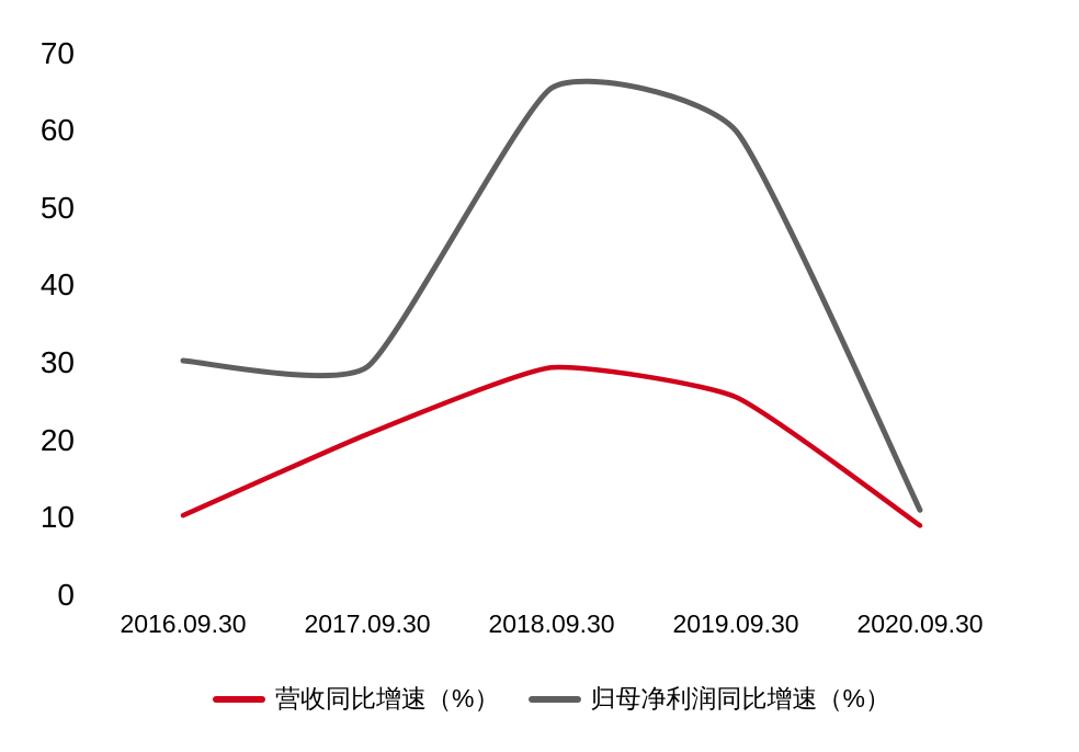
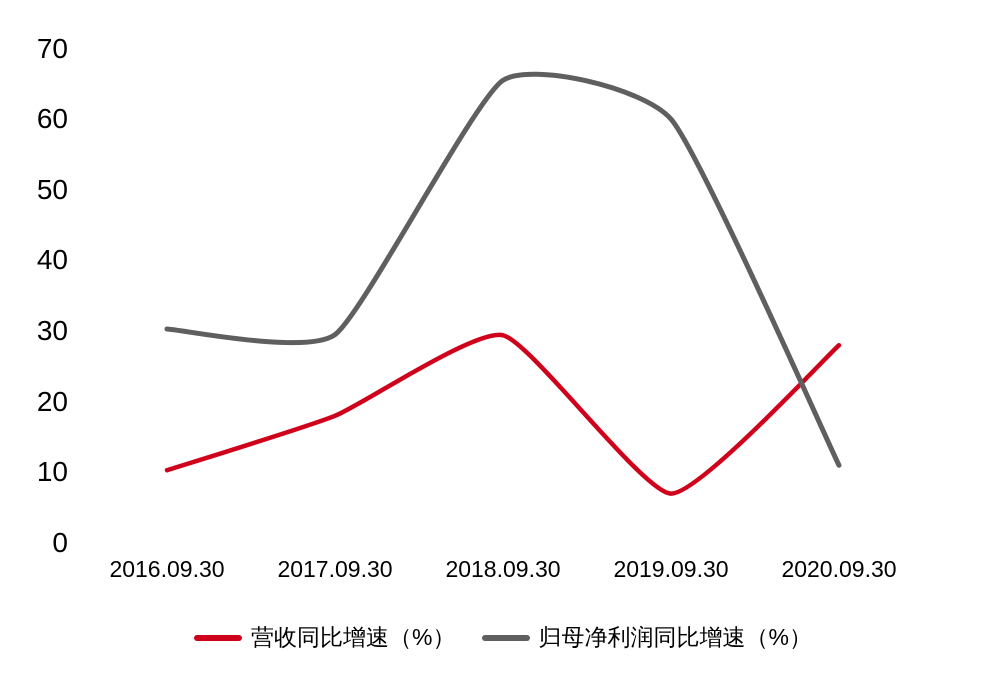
营收同比增速（%）/2017.09.30: 21 -> 18
营收同比增速（%）/2019.09.30: 26 -> 7
营收同比增速（%）/2020.09.30: 9 -> 28
